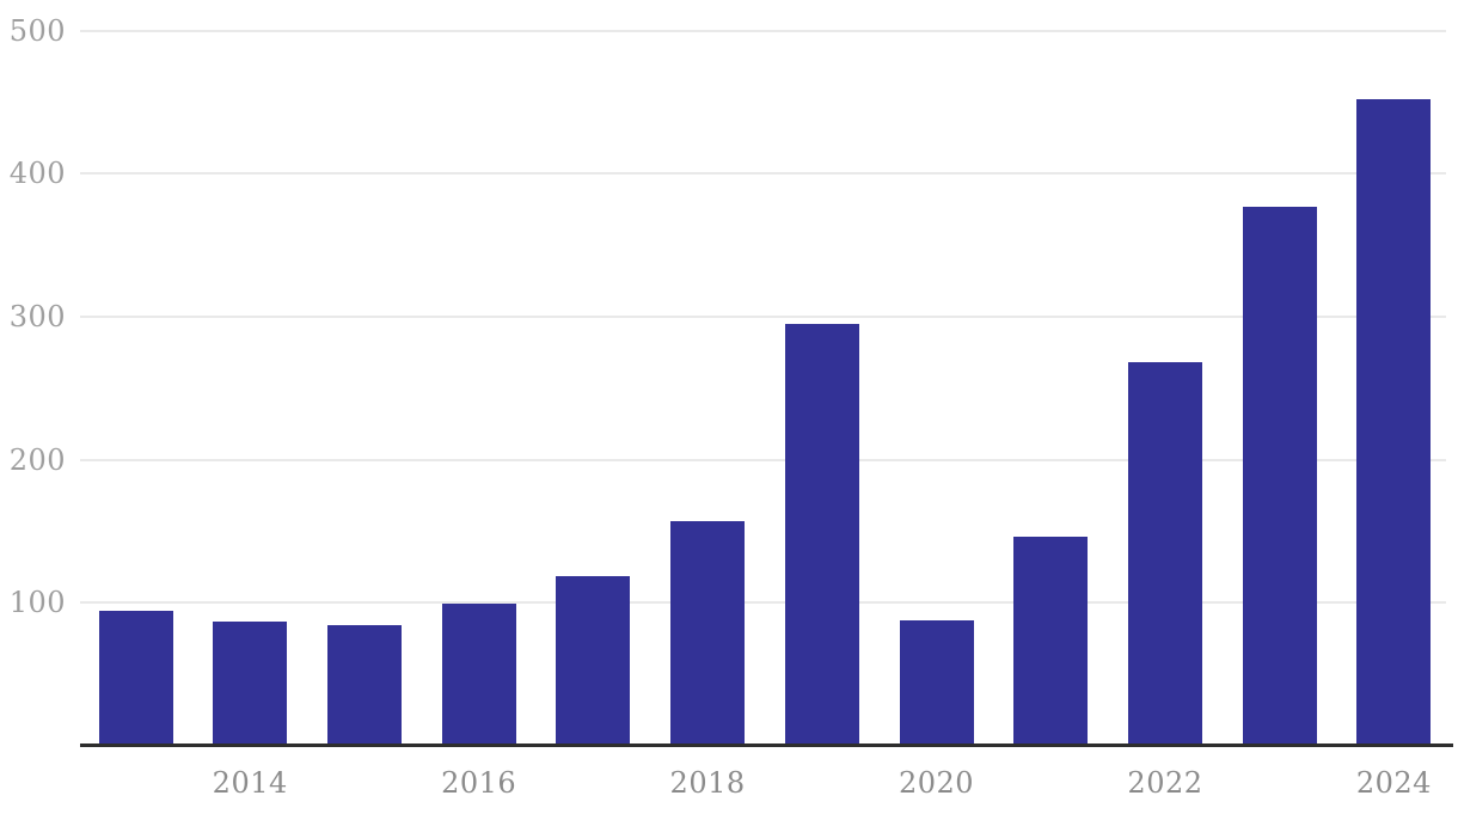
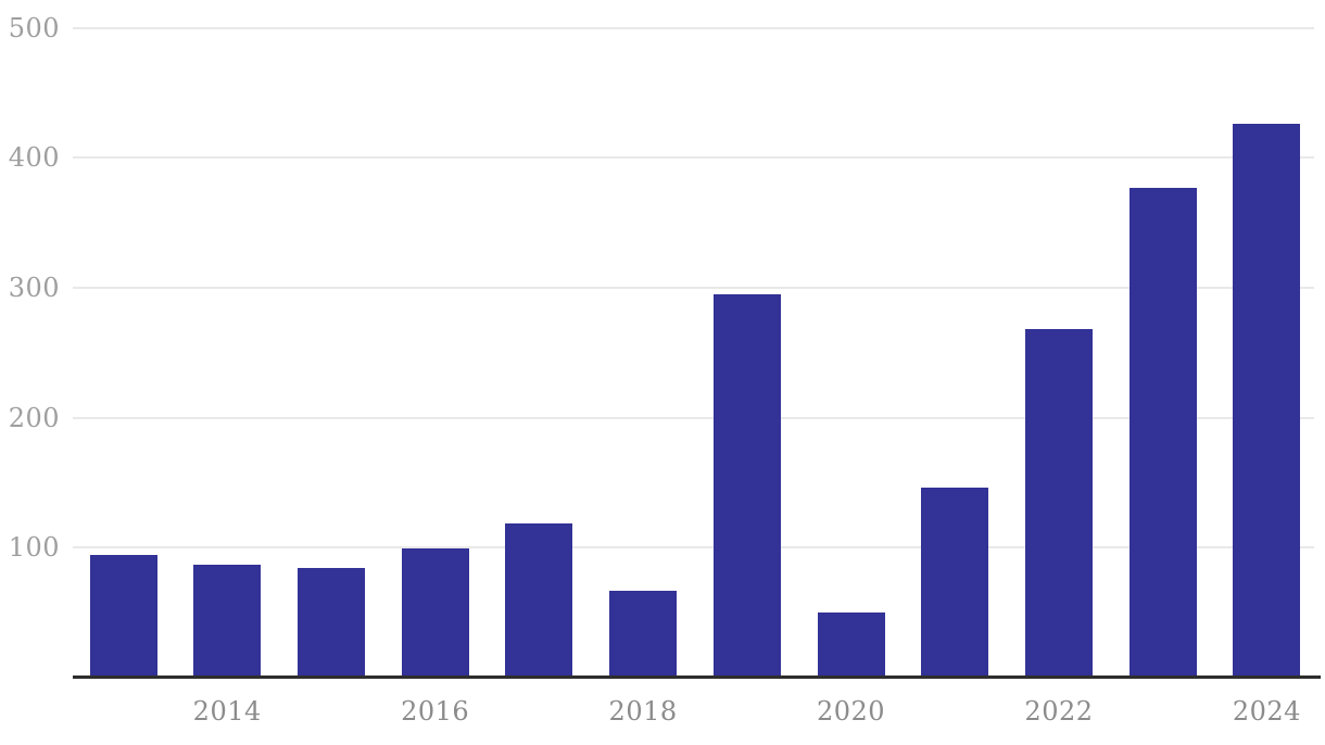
2018: 157 -> 67
2020: 88 -> 50
2024: 452 -> 426
